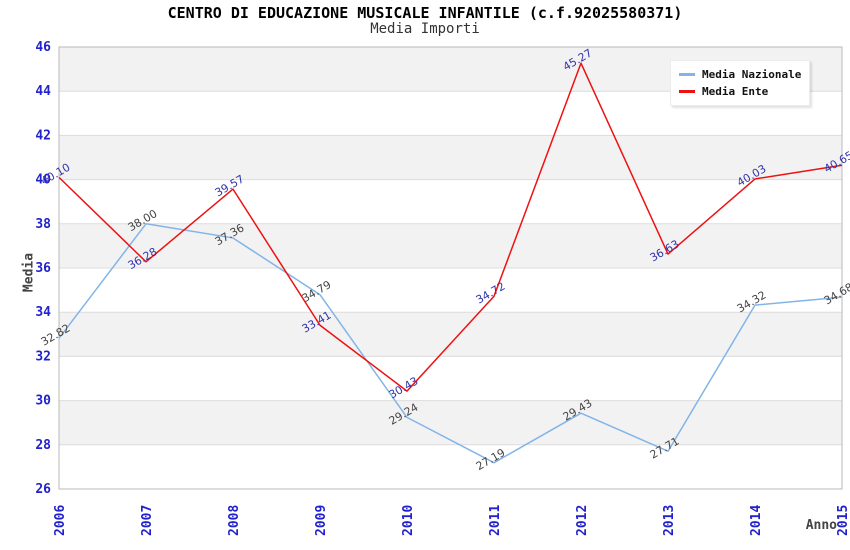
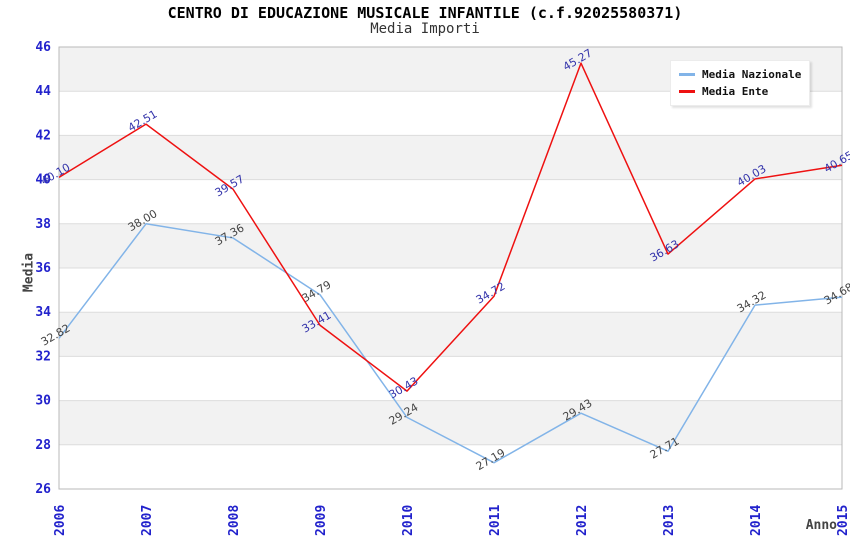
Media Ente/2007: 36.28 -> 42.51
